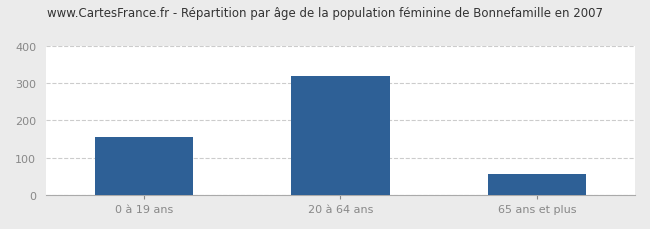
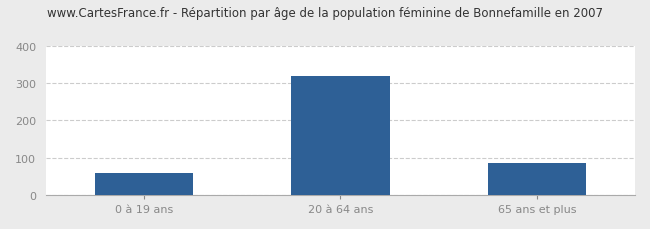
0 à 19 ans: 155 -> 60
65 ans et plus: 55 -> 85
